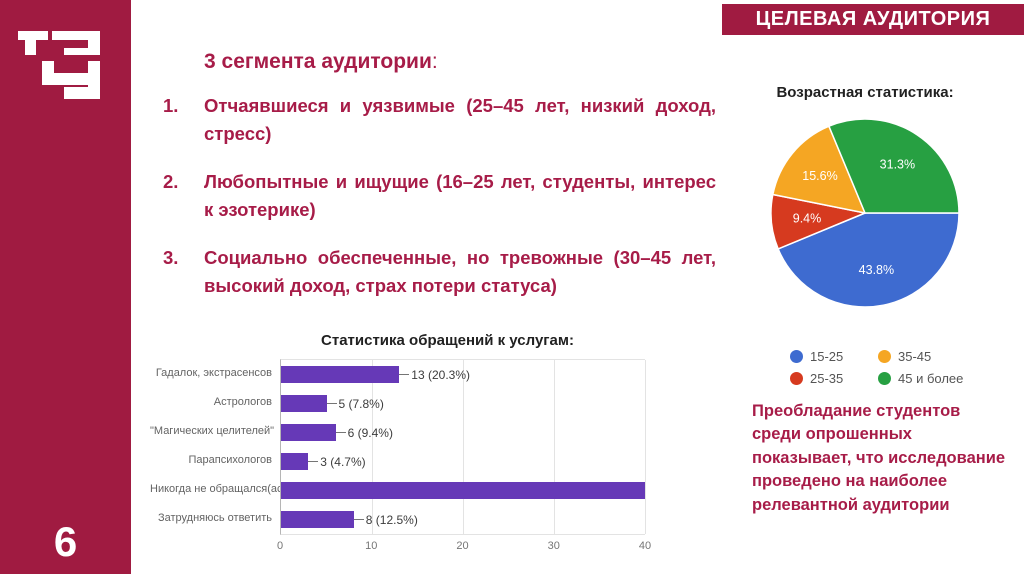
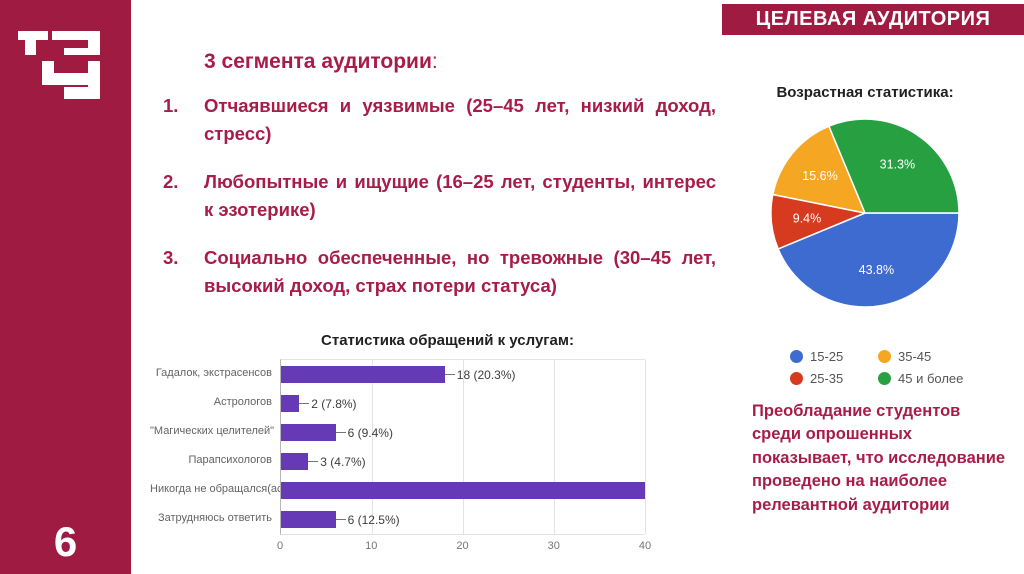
Статистика обращений к услугам:/Гадалок, экстрасенсов: 13 -> 18
Статистика обращений к услугам:/Астрологов: 5 -> 2
Статистика обращений к услугам:/Затрудняюсь ответить: 8 -> 6
